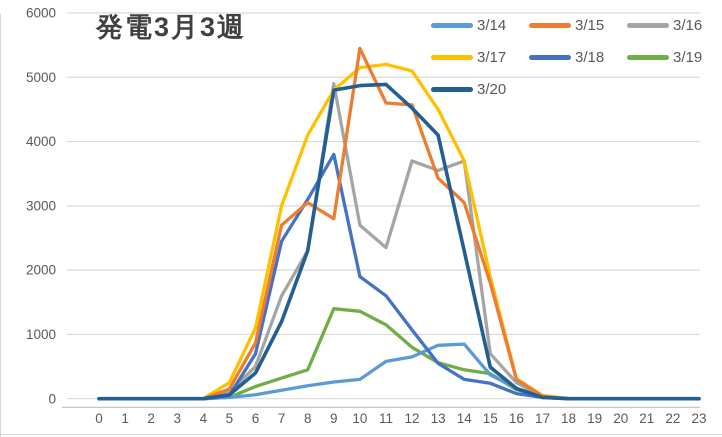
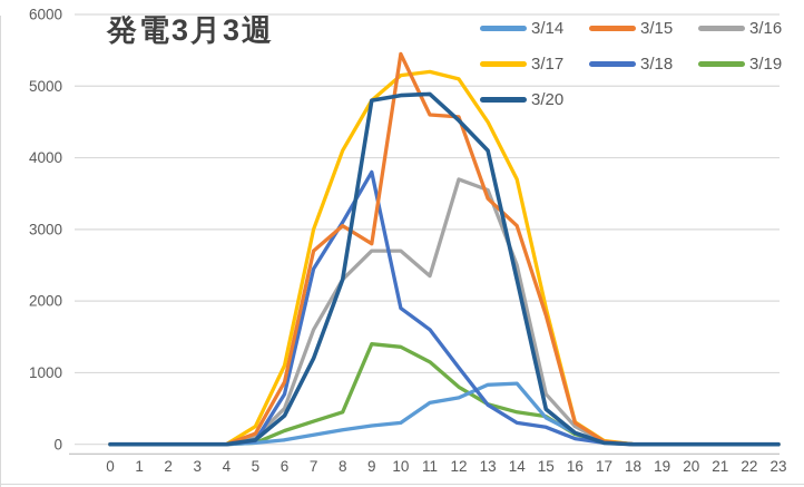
3/16/9: 4900 -> 2700
3/16/14: 3700 -> 2500
